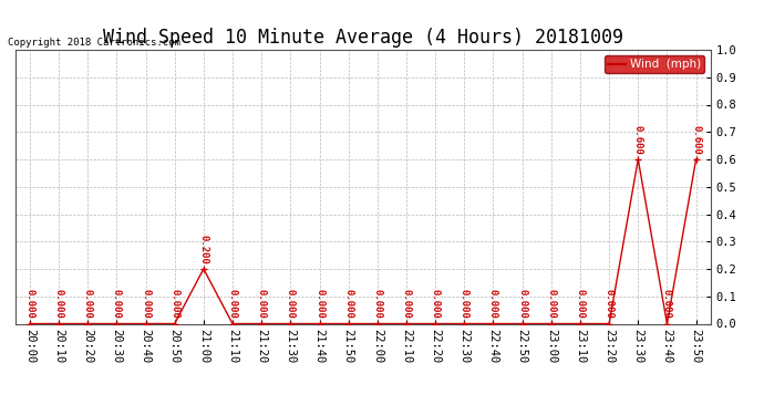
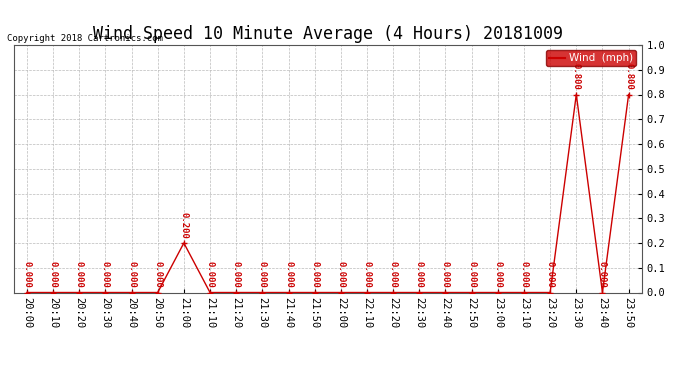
23:30: 0.600 -> 0.800
23:50: 0.600 -> 0.800
